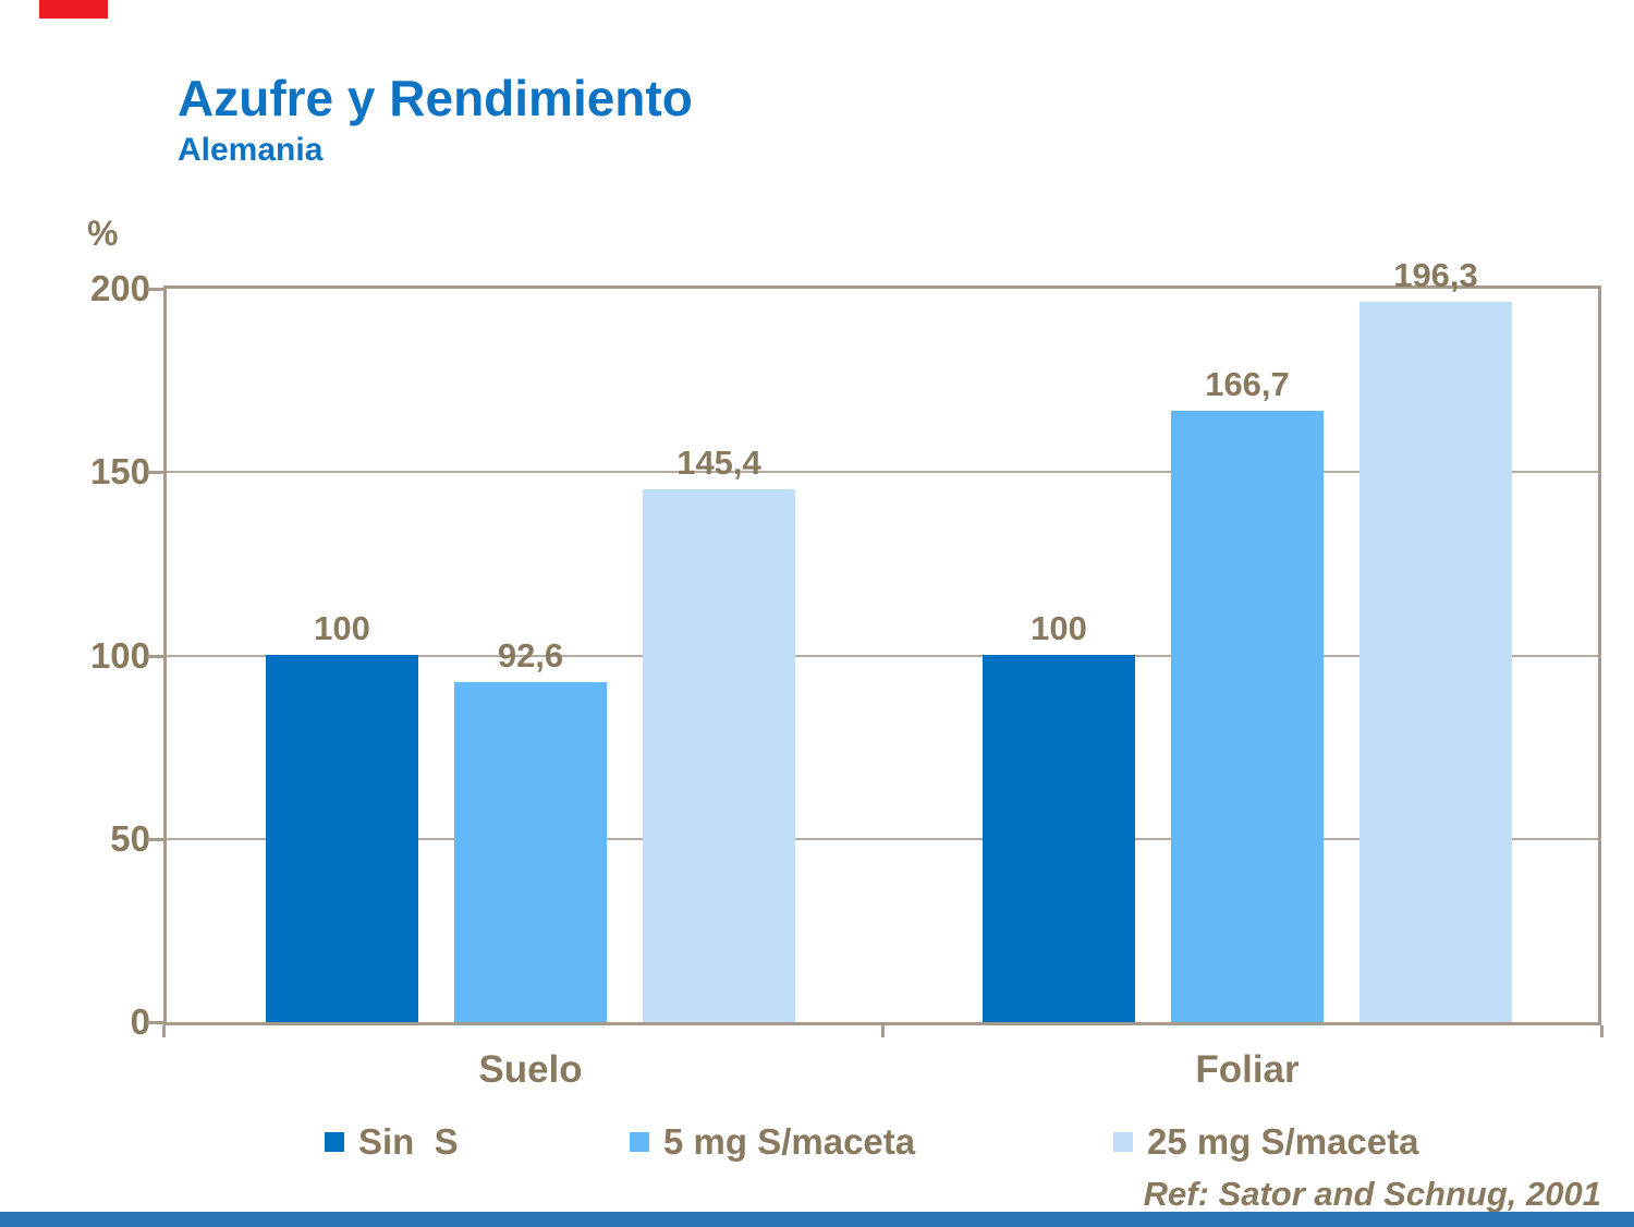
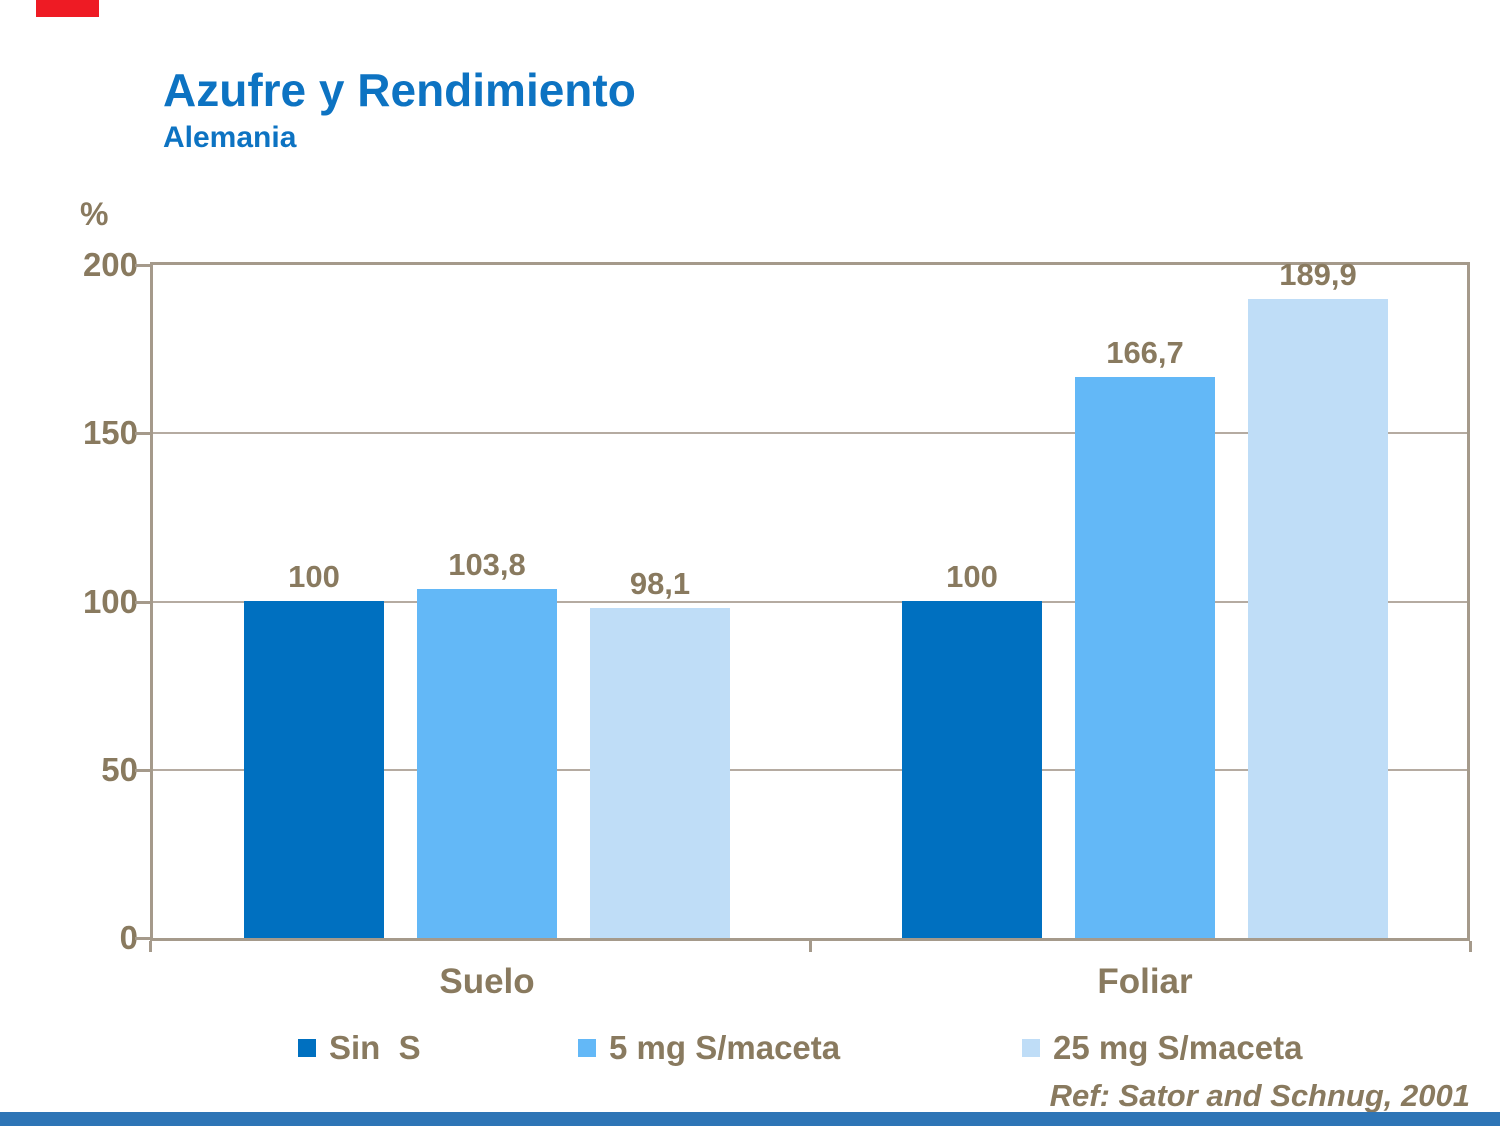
5 mg S/maceta/Suelo: 92,6 -> 103,8
25 mg S/maceta/Suelo: 145,4 -> 98,1
25 mg S/maceta/Foliar: 196,3 -> 189,9
